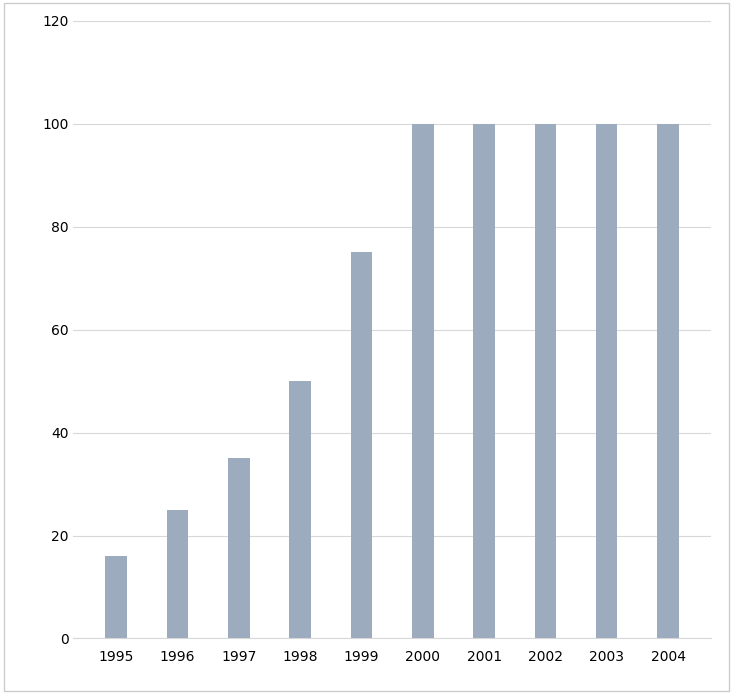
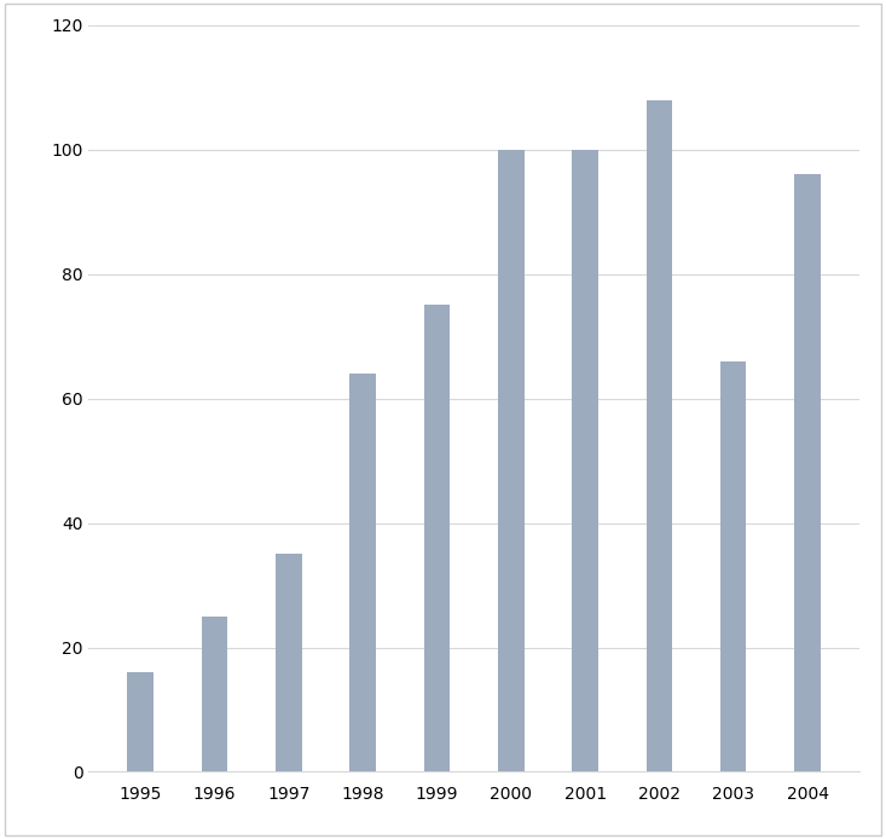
1998: 50 -> 64
2002: 100 -> 108
2003: 100 -> 66
2004: 100 -> 96
